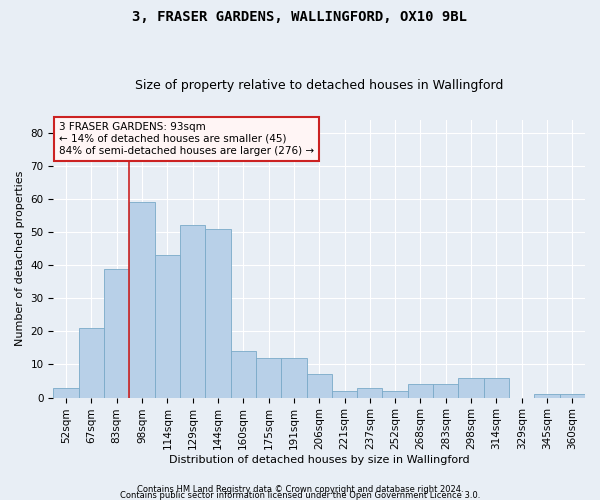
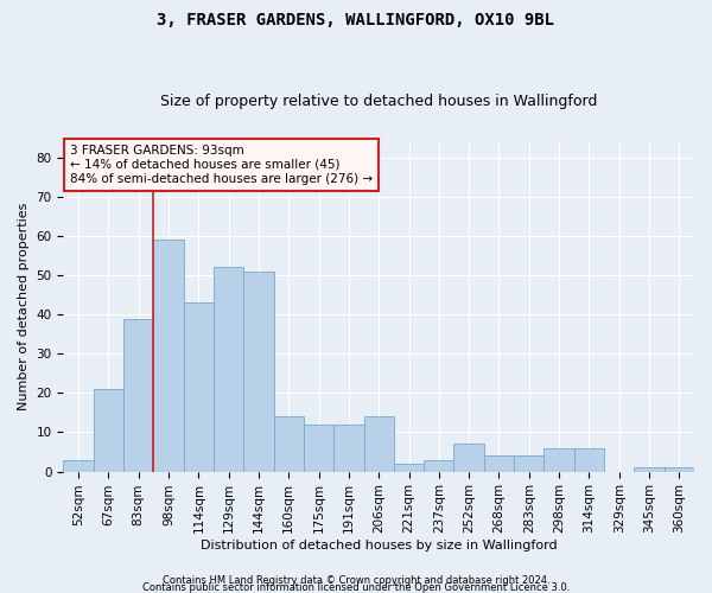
206sqm: 7 -> 14
252sqm: 2 -> 7
